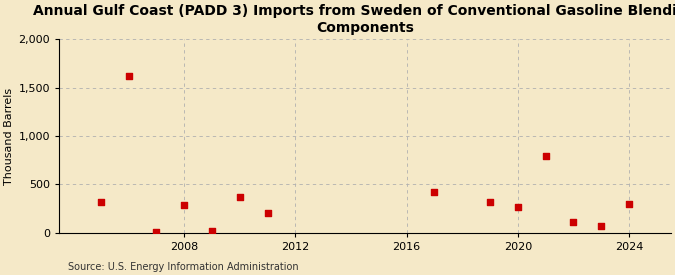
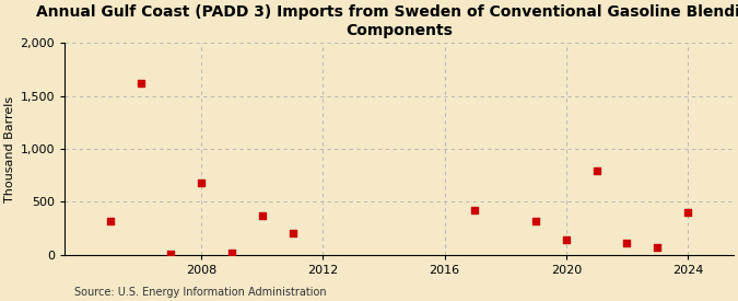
2008: 290 -> 680
2020: 260 -> 140
2024: 300 -> 400
